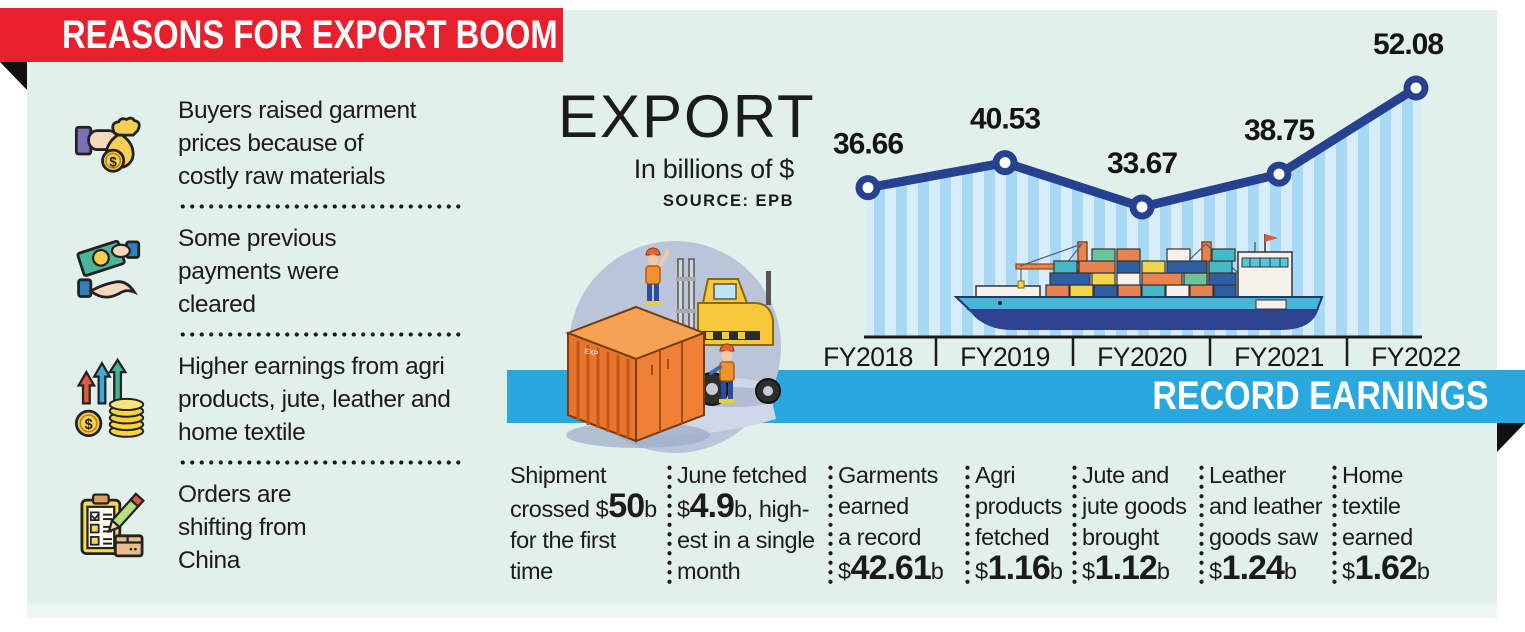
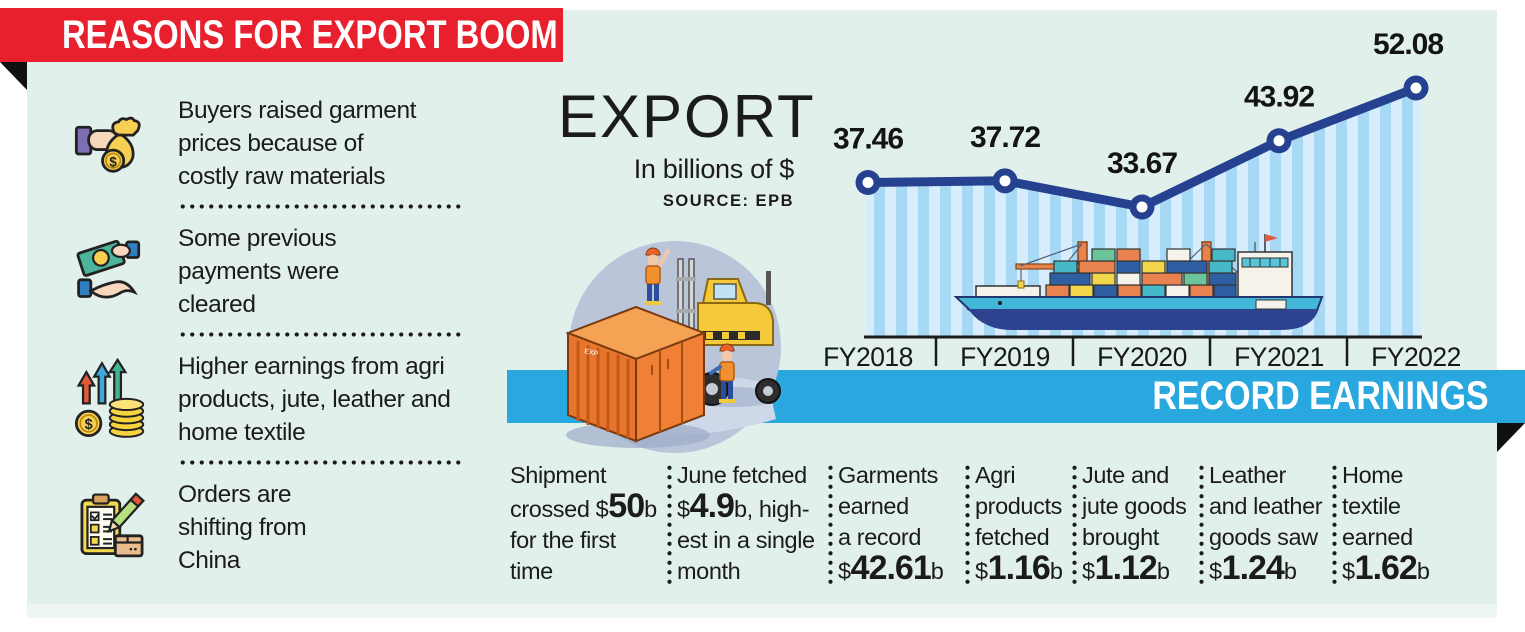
FY2018: 36.66 -> 37.46
FY2019: 40.53 -> 37.72
FY2021: 38.75 -> 43.92
